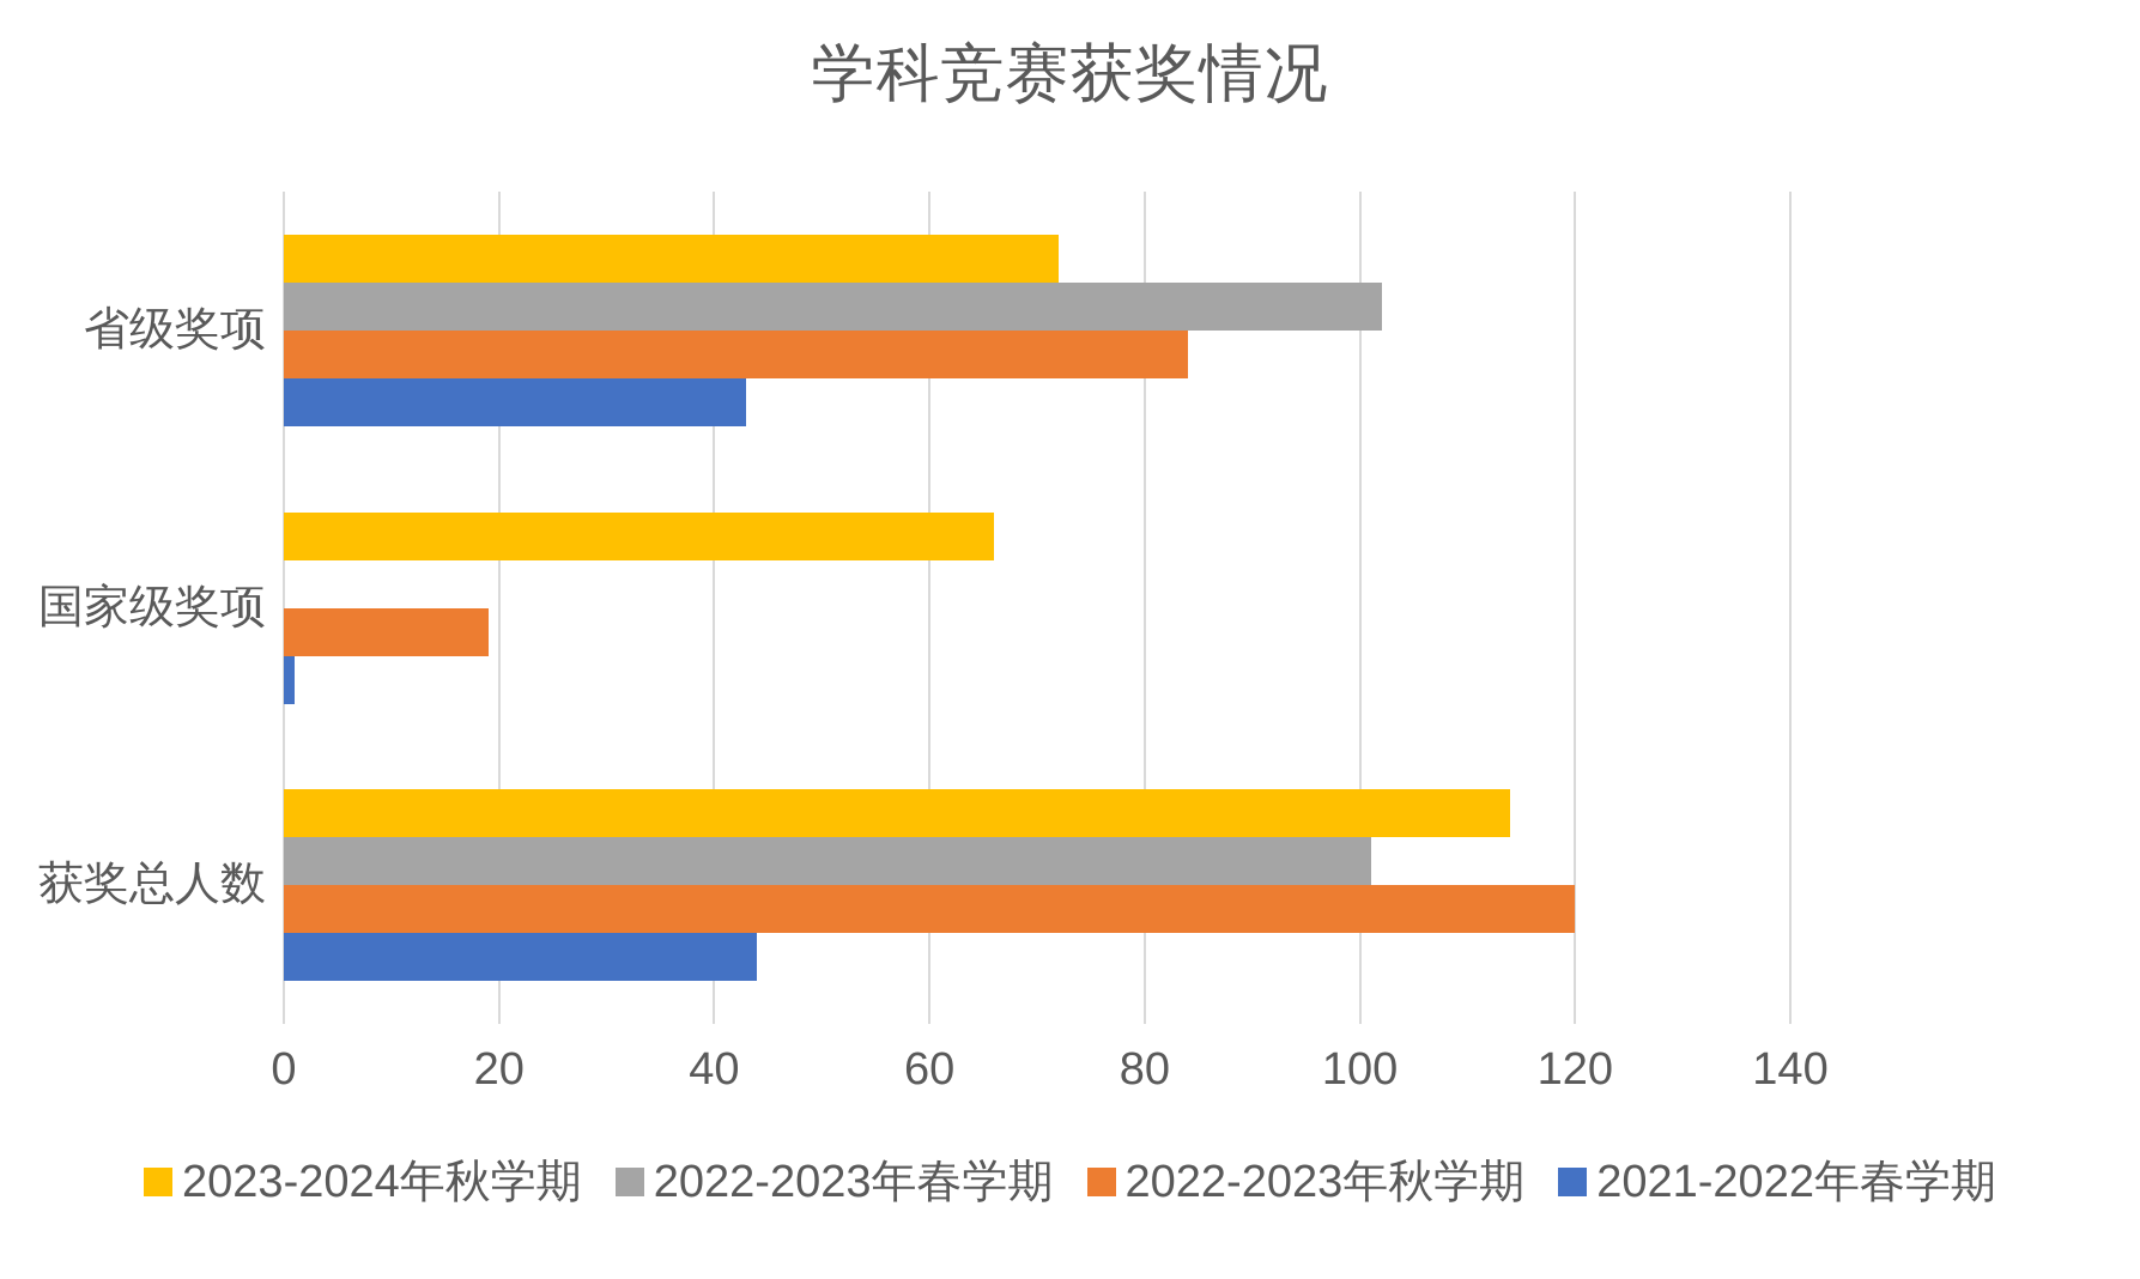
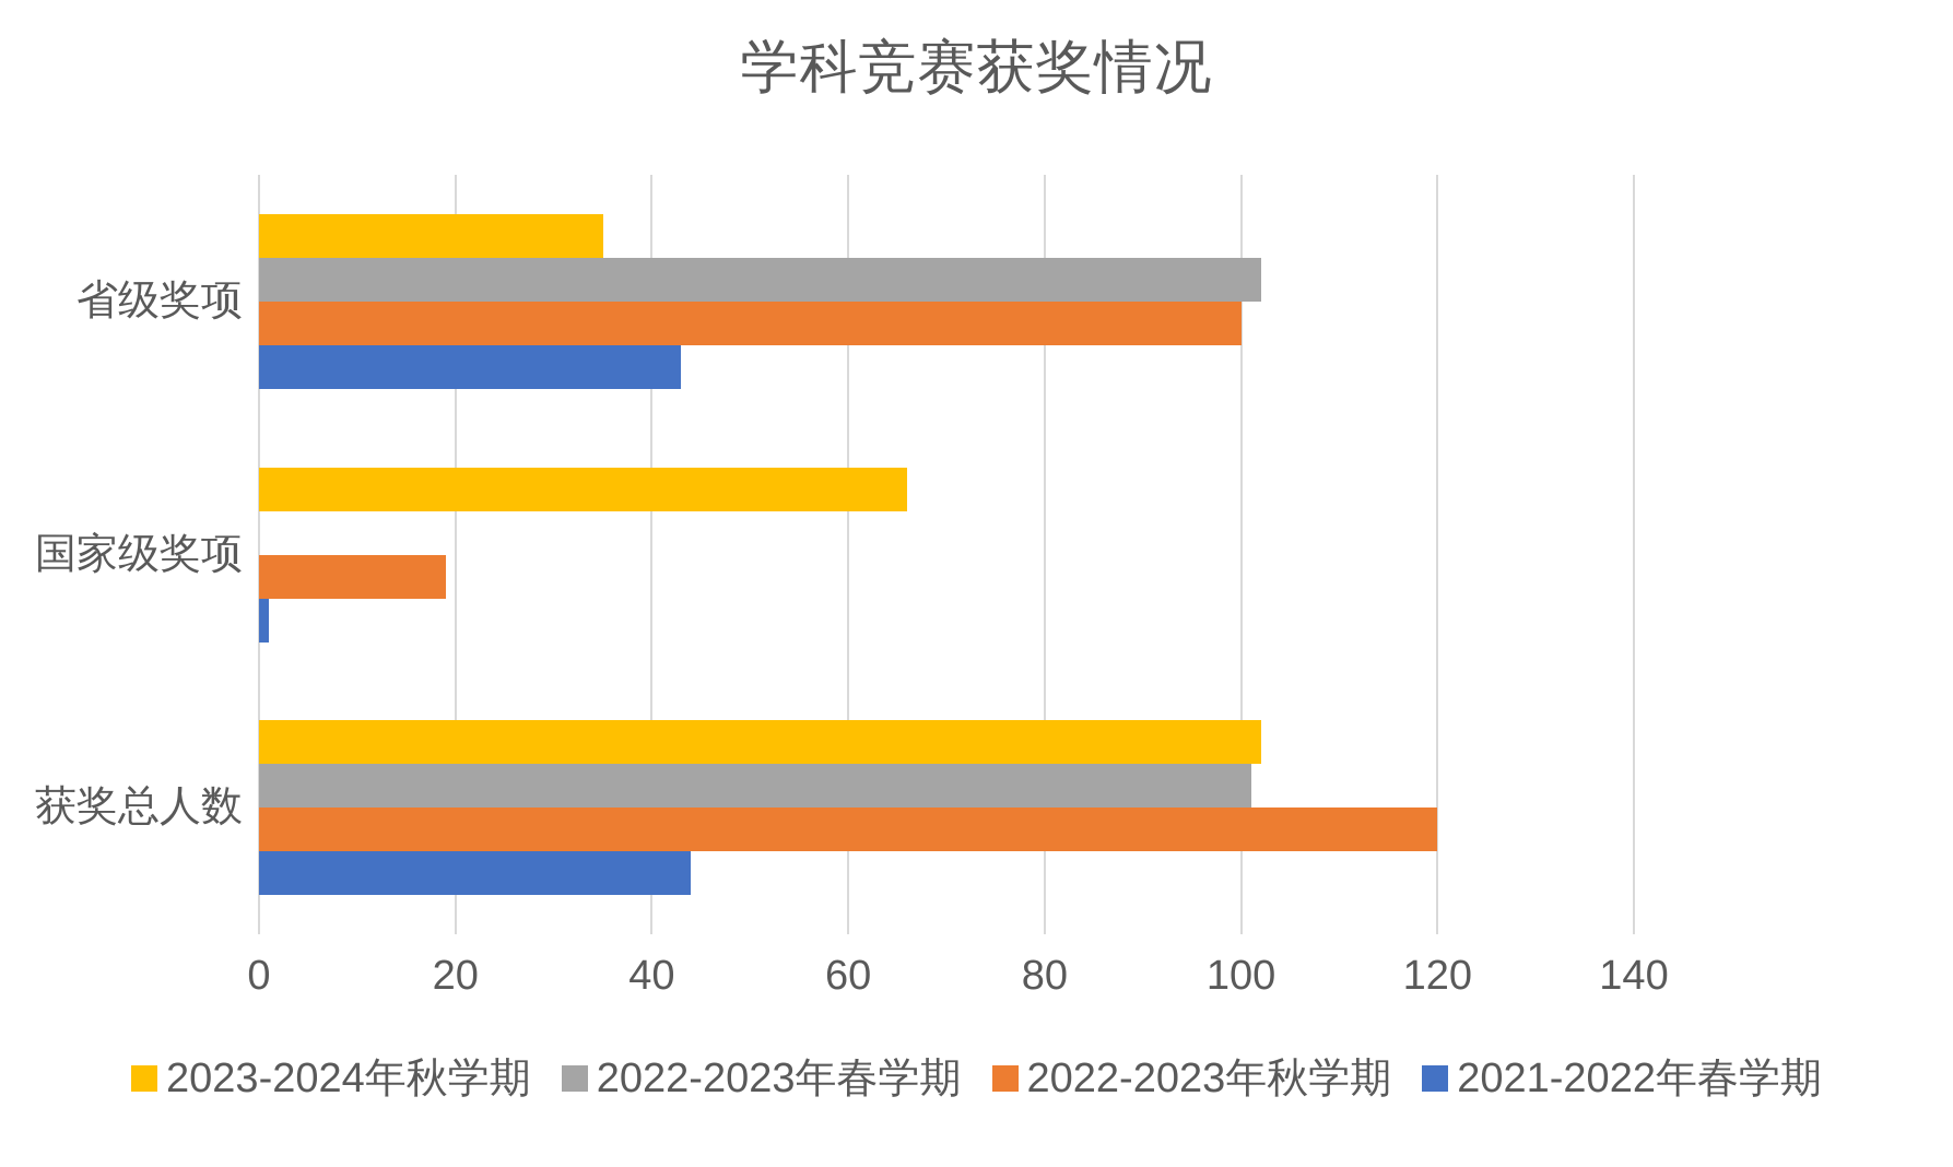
2023-2024年秋学期/省级奖项: 72 -> 35
2022-2023年秋学期/省级奖项: 84 -> 100
2023-2024年秋学期/获奖总人数: 114 -> 102
